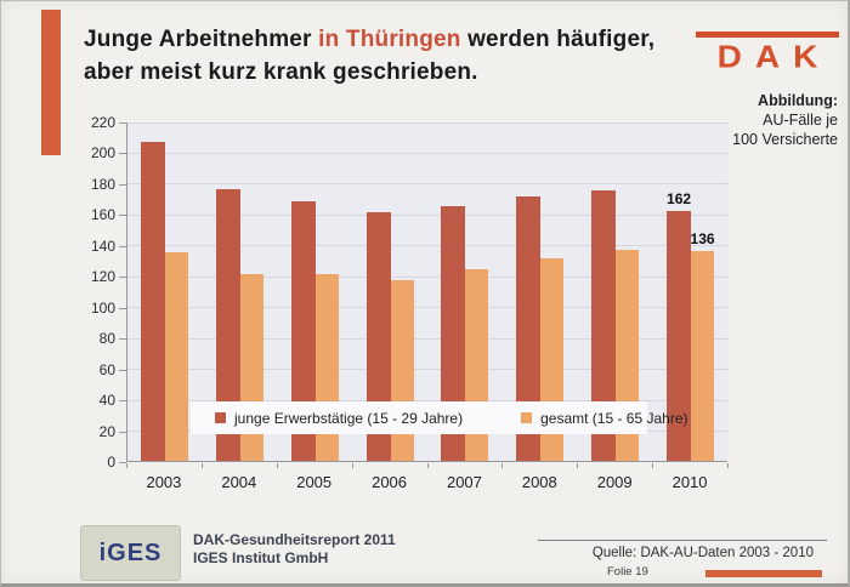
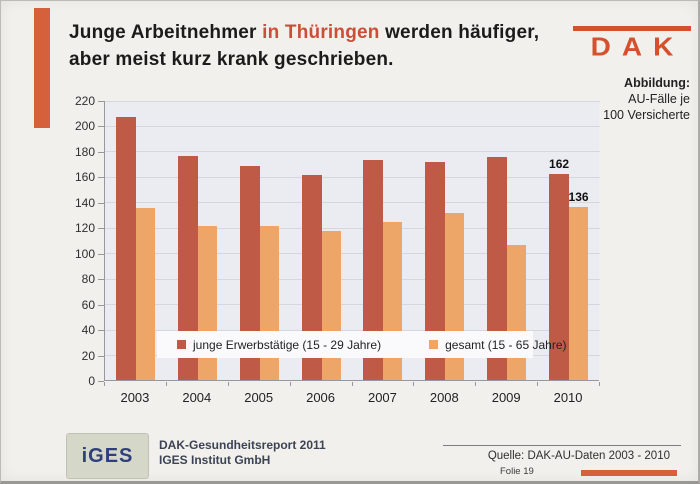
junge Erwerbstätige (15 - 29 Jahre)/2007: 165 -> 173
gesamt (15 - 65 Jahre)/2009: 137 -> 106
